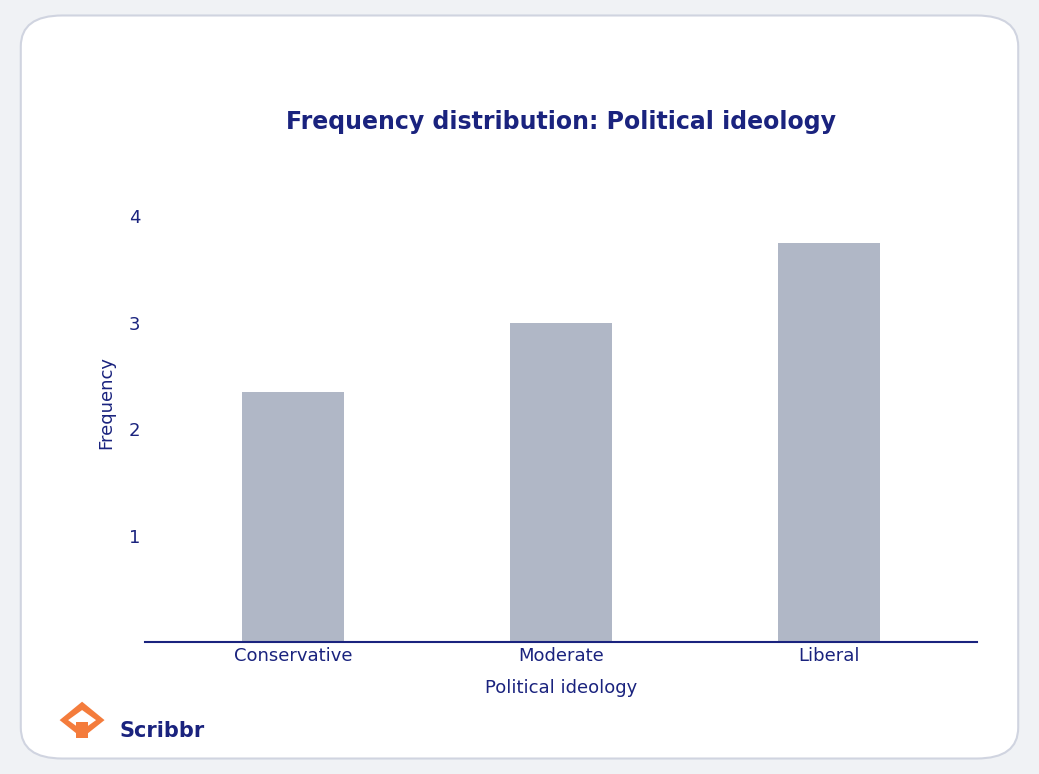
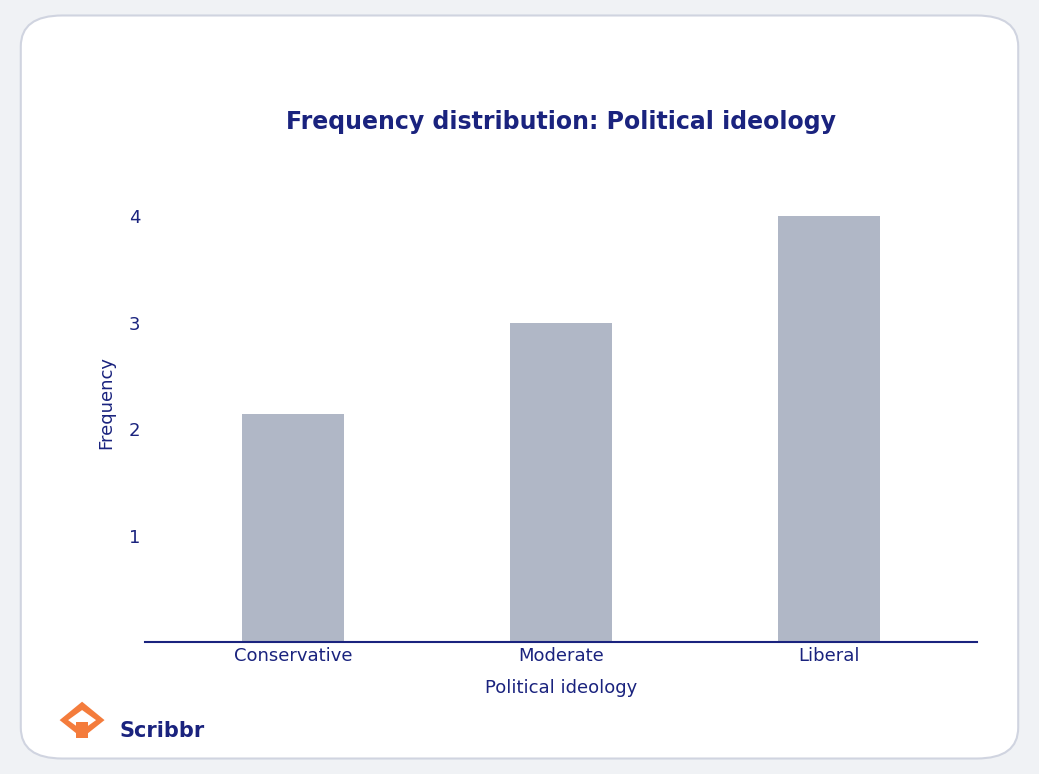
Conservative: 2.35 -> 2.14
Liberal: 3.75 -> 4.00
